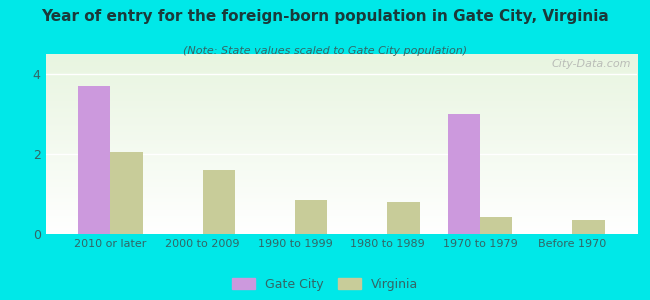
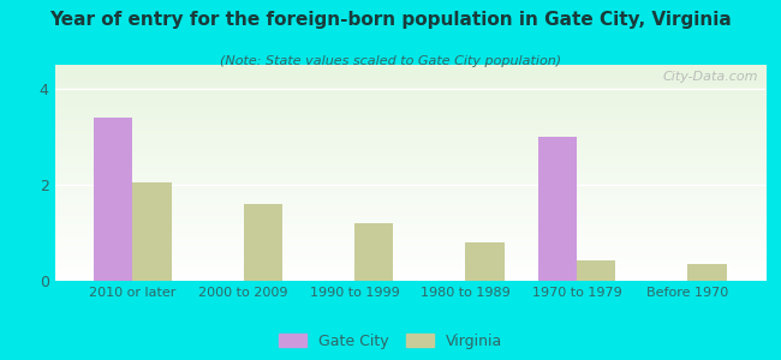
Gate City/2010 or later: 3.7 -> 3.4
Virginia/1990 to 1999: 0.85 -> 1.20
